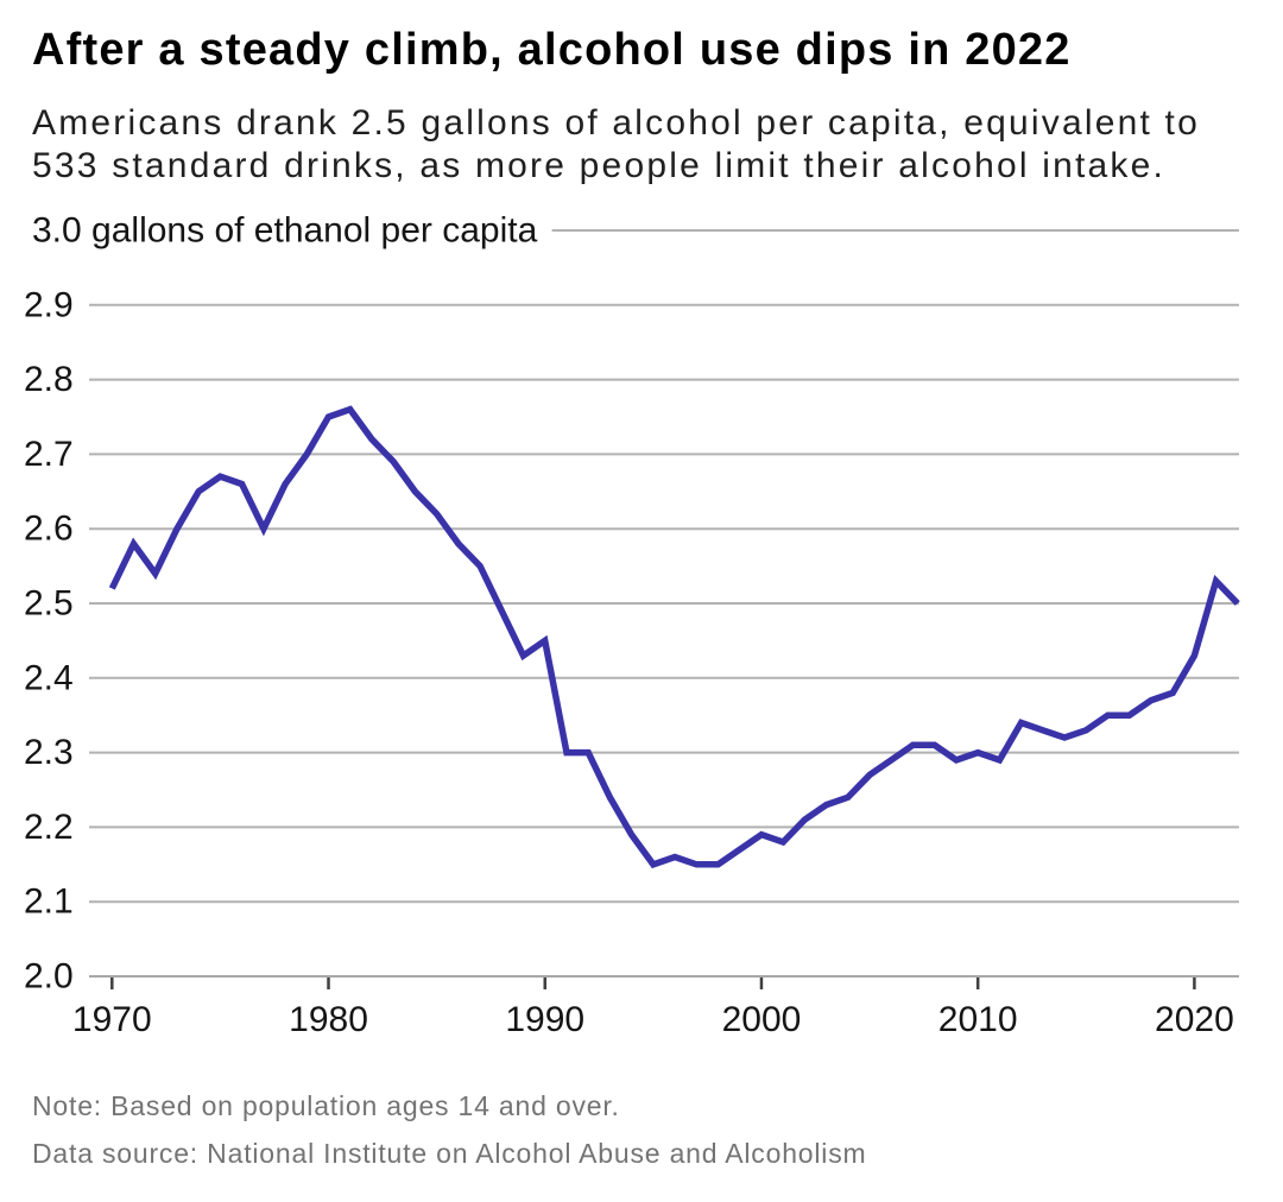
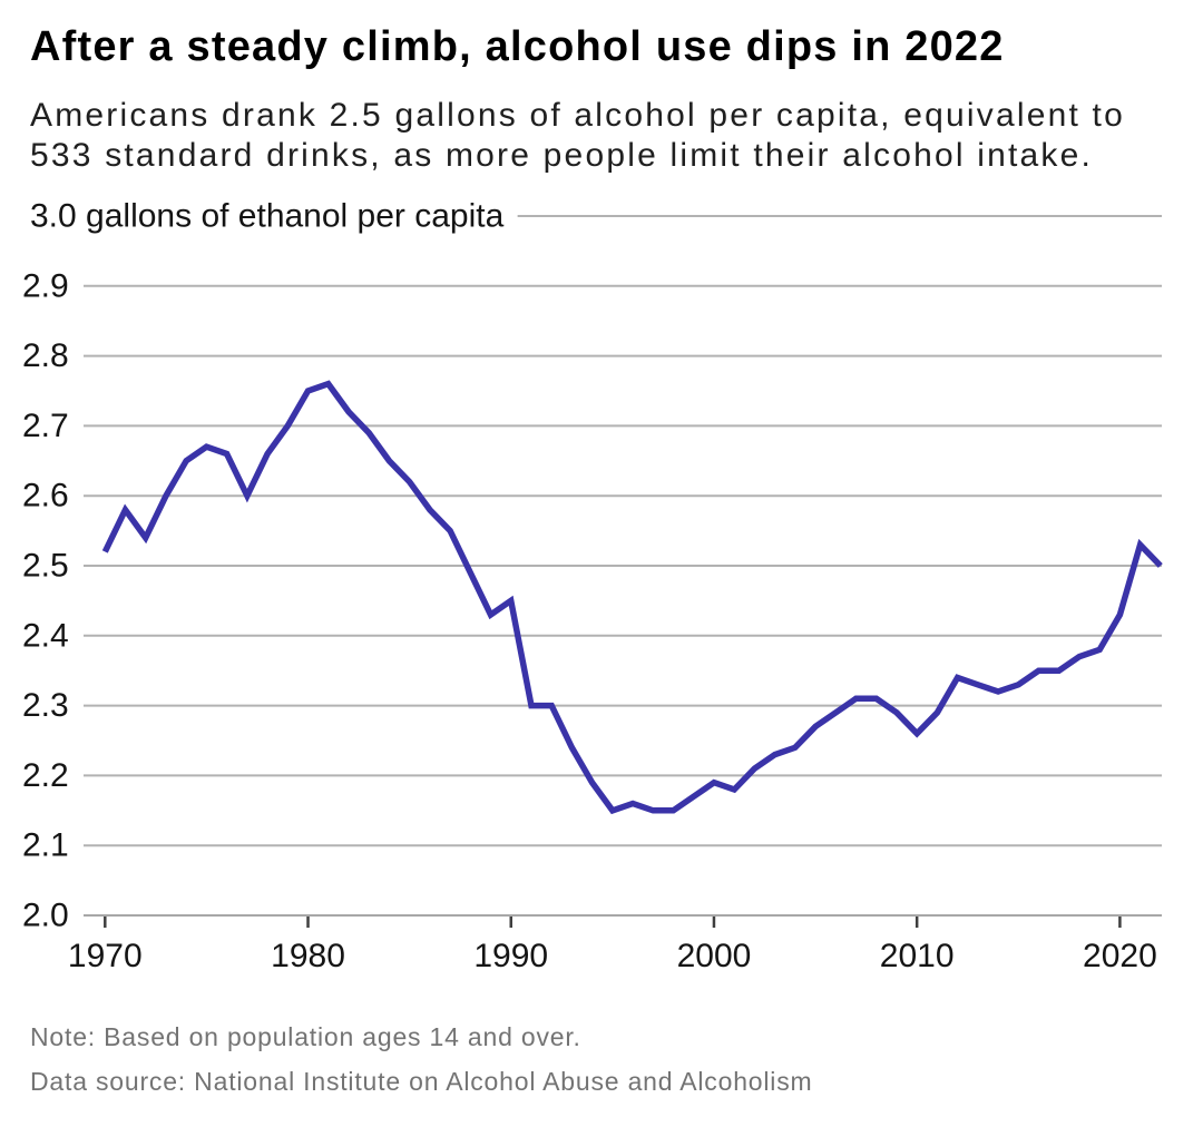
2010: 2.30 -> 2.26
